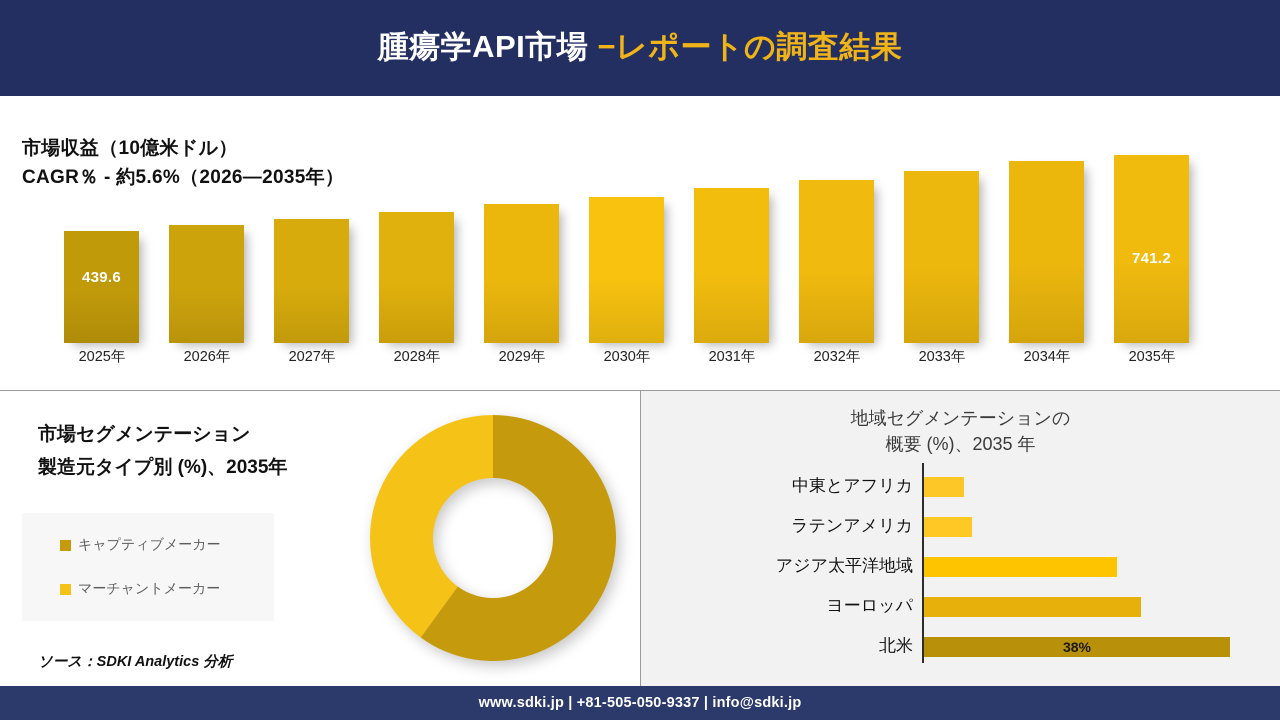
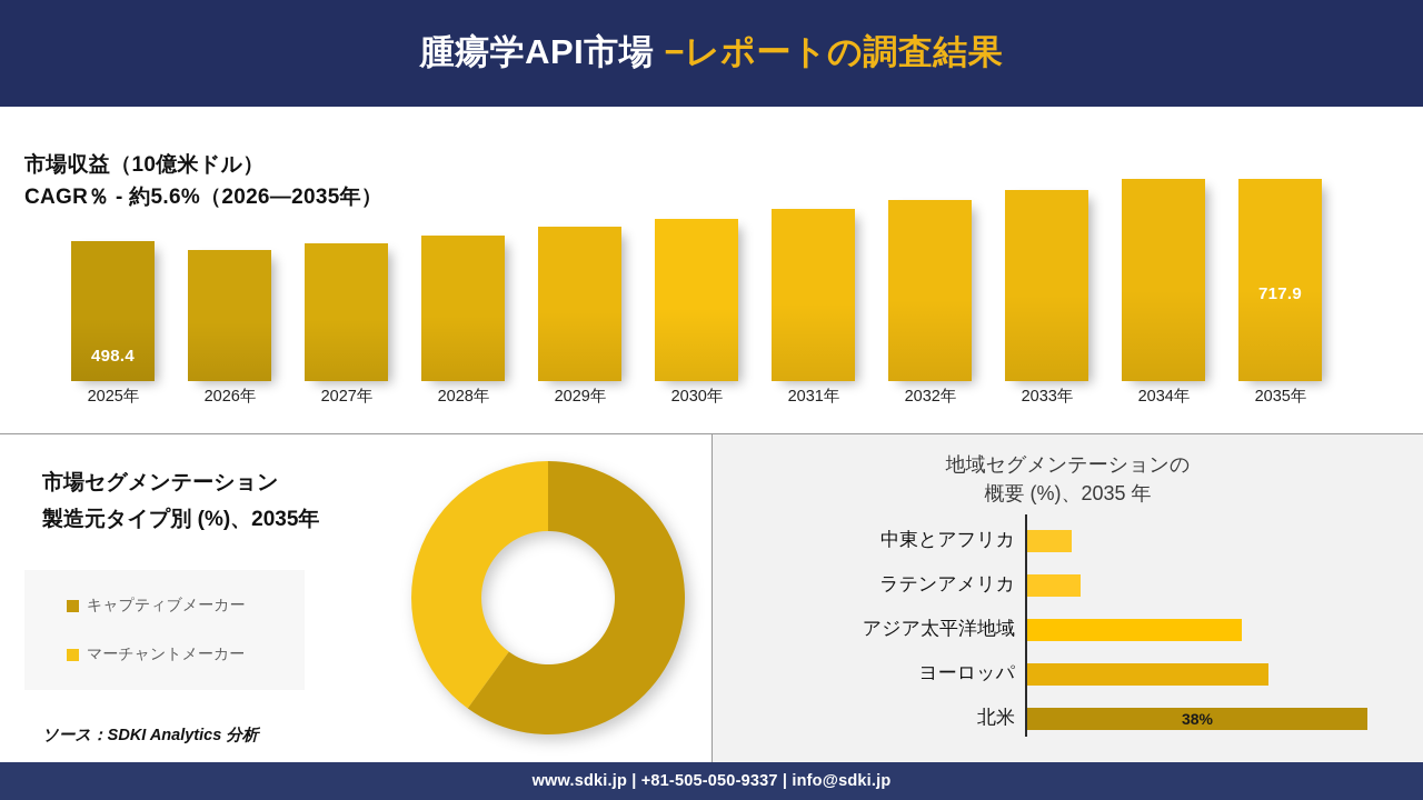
市場収益（10億米ドル）/2025年: 439.6 -> 498.4
市場収益（10億米ドル）/2035年: 741.2 -> 717.9
